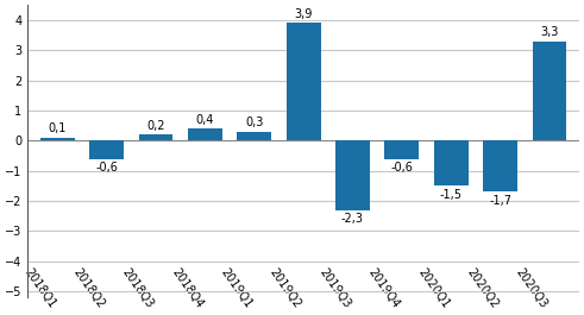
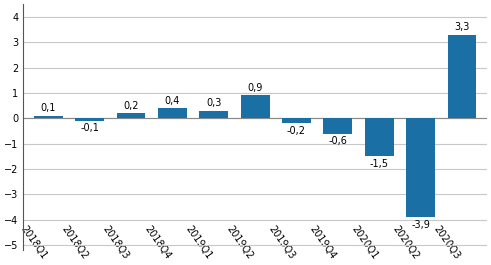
2018Q2: -0,6 -> -0,1
2019Q2: 3,9 -> 0,9
2019Q3: -2,3 -> -0,2
2020Q2: -1.7 -> -3.9
